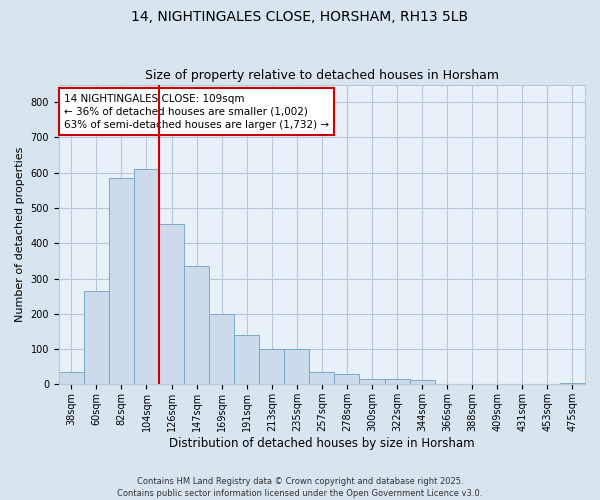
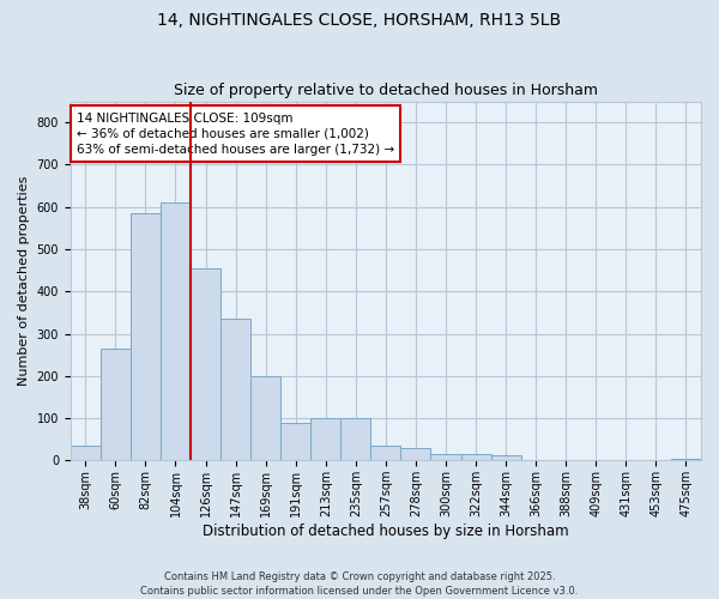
191sqm: 140 -> 90
